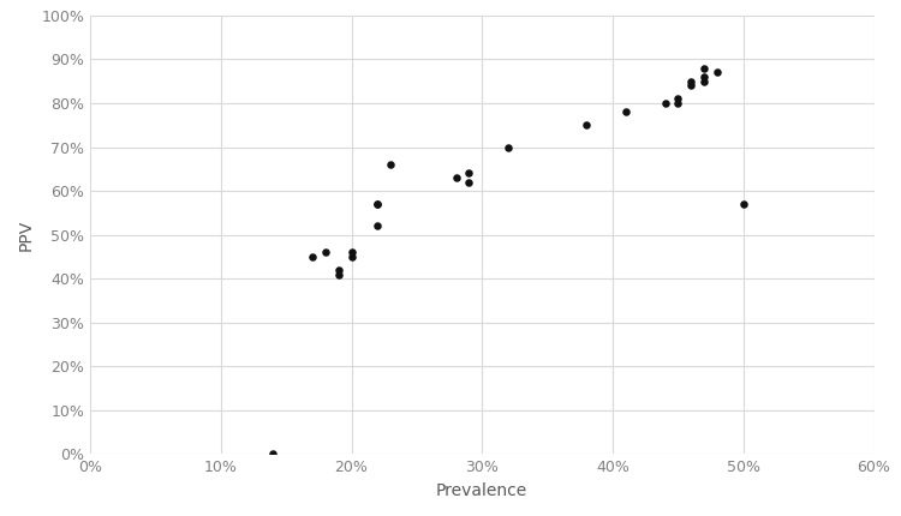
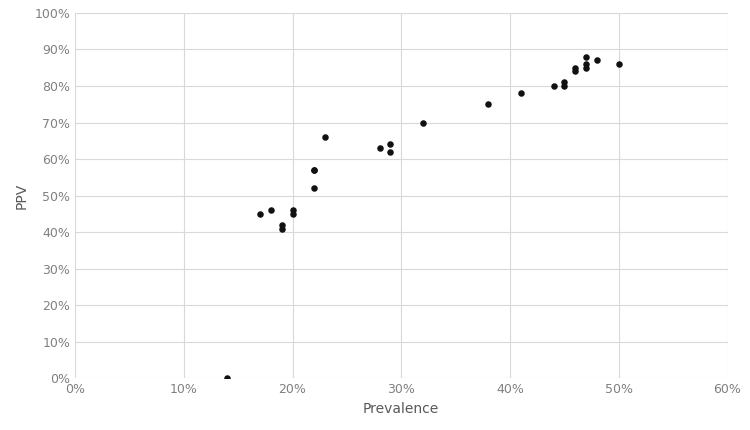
50%: 57% -> 86%
